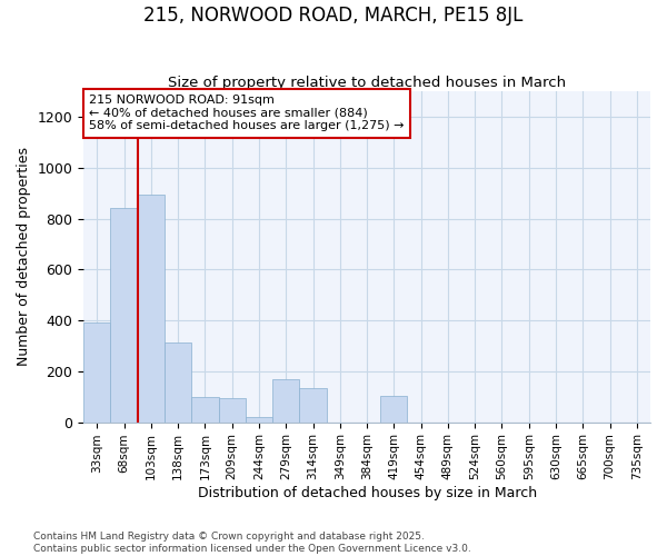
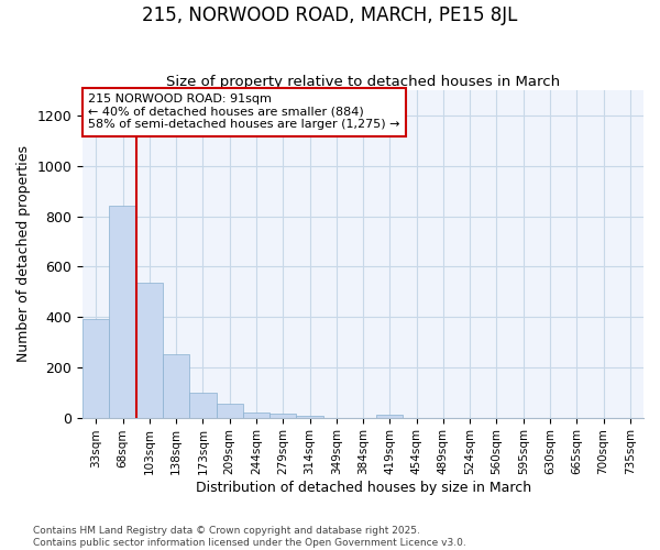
103sqm: 895 -> 535
138sqm: 315 -> 250
209sqm: 95 -> 55
279sqm: 170 -> 15
314sqm: 135 -> 5
419sqm: 105 -> 10
